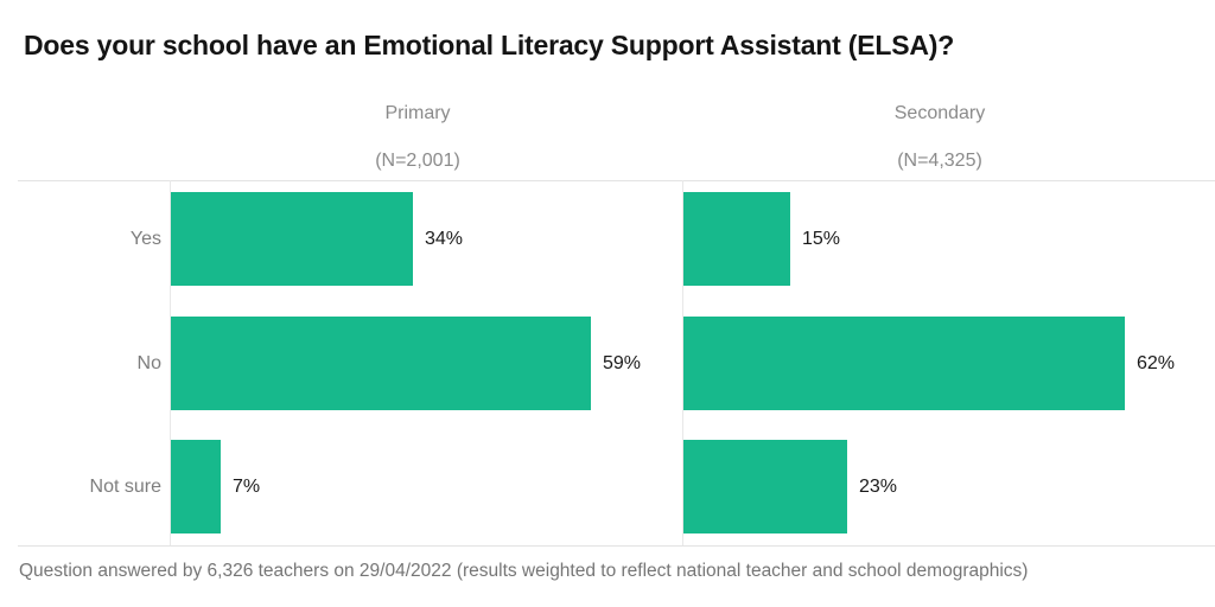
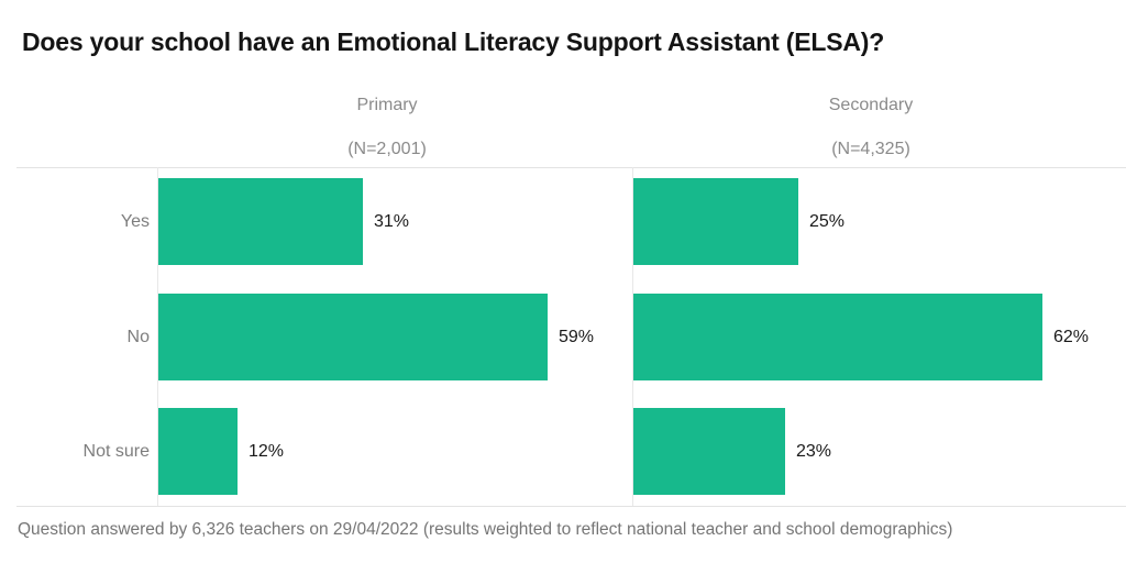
Primary/Yes: 34% -> 31%
Secondary/Yes: 15% -> 25%
Primary/Not sure: 7% -> 12%
